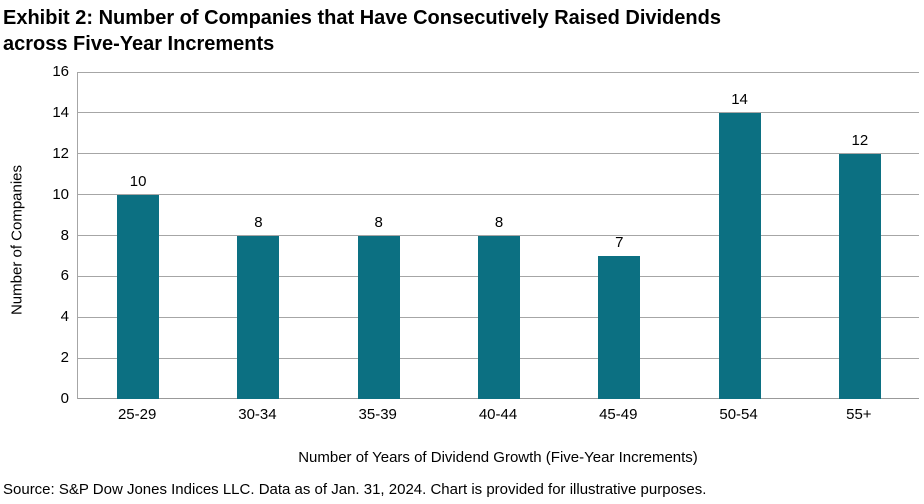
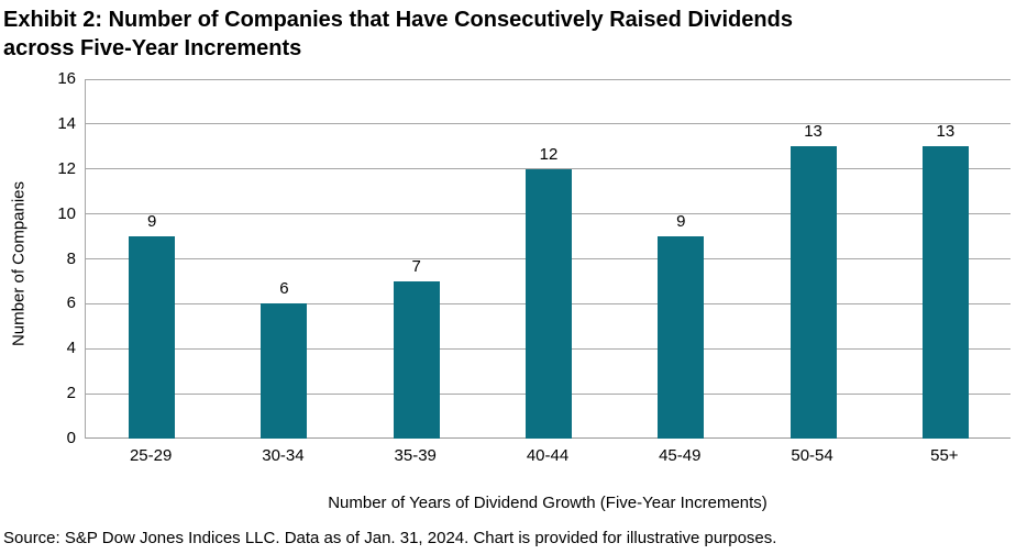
25-29: 10 -> 9
30-34: 8 -> 6
35-39: 8 -> 7
40-44: 8 -> 12
45-49: 7 -> 9
50-54: 14 -> 13
55+: 12 -> 13
